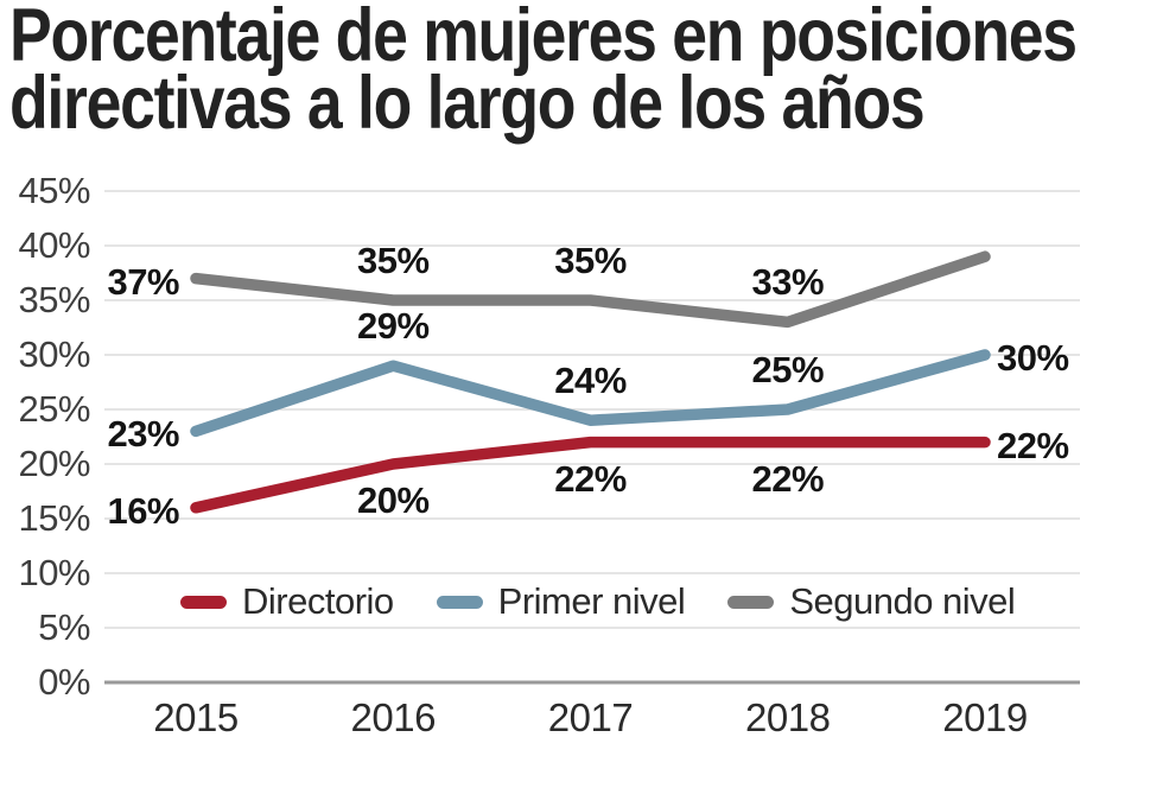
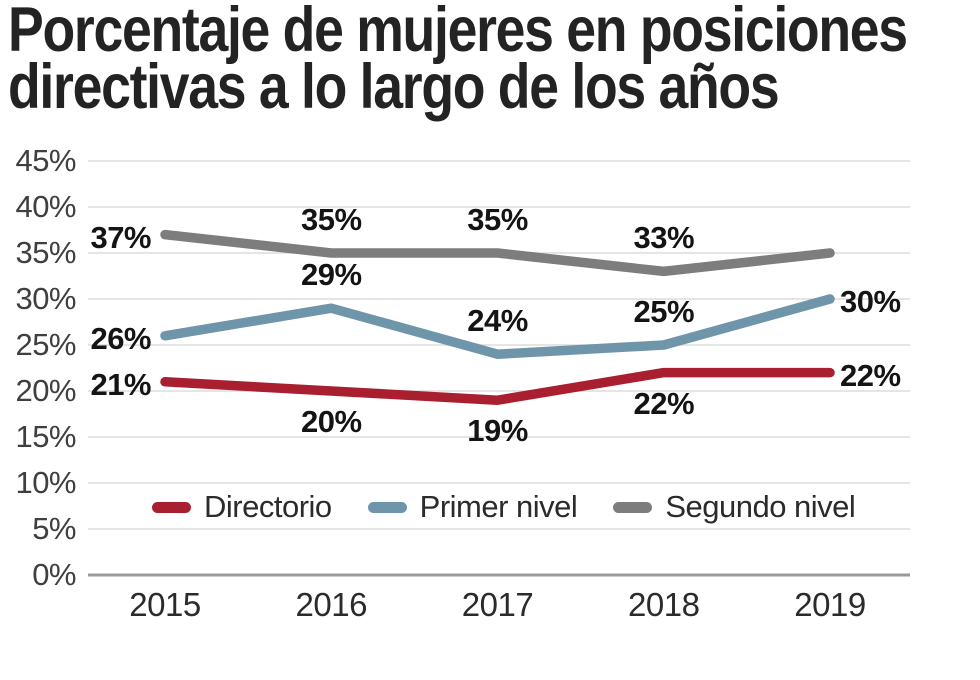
Directorio/2015: 16% -> 21%
Primer nivel/2015: 23% -> 26%
Directorio/2017: 22% -> 19%
Segundo nivel/2019: 39% -> 35%
